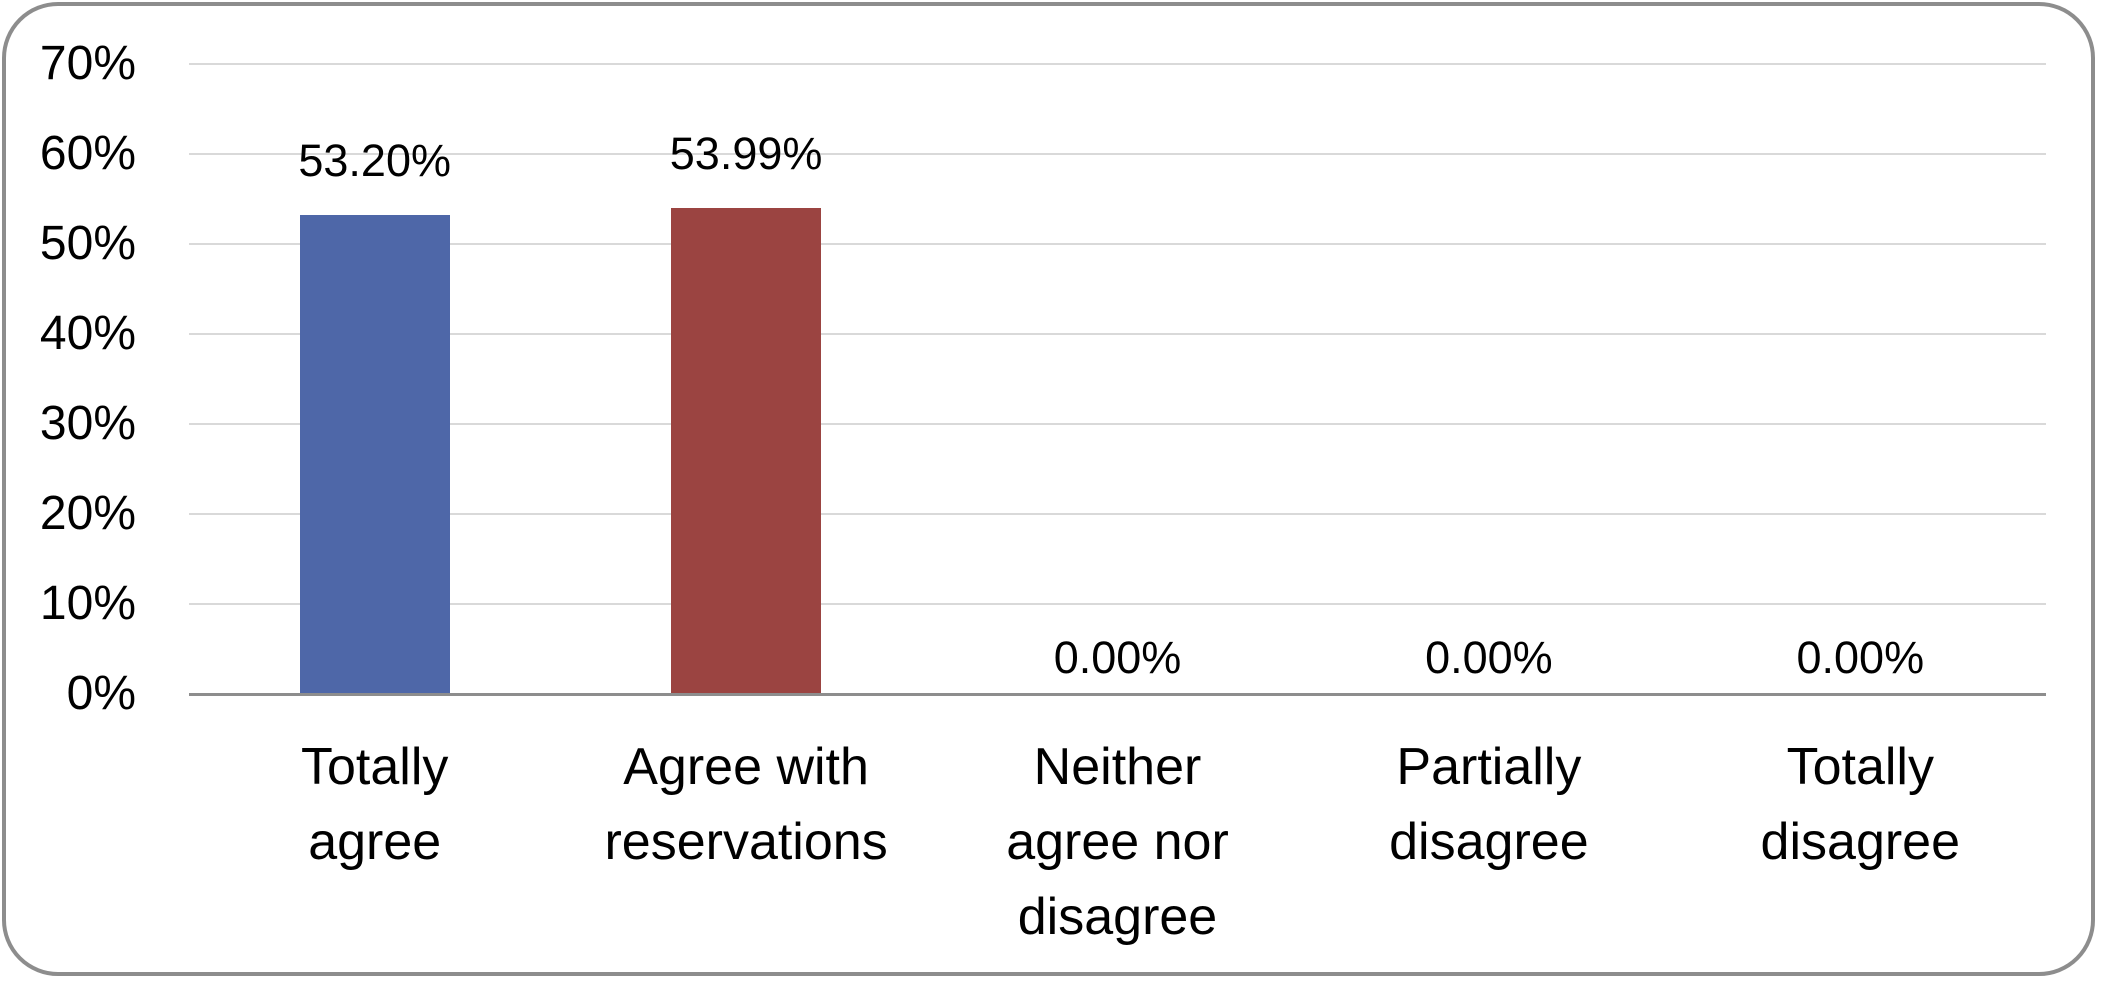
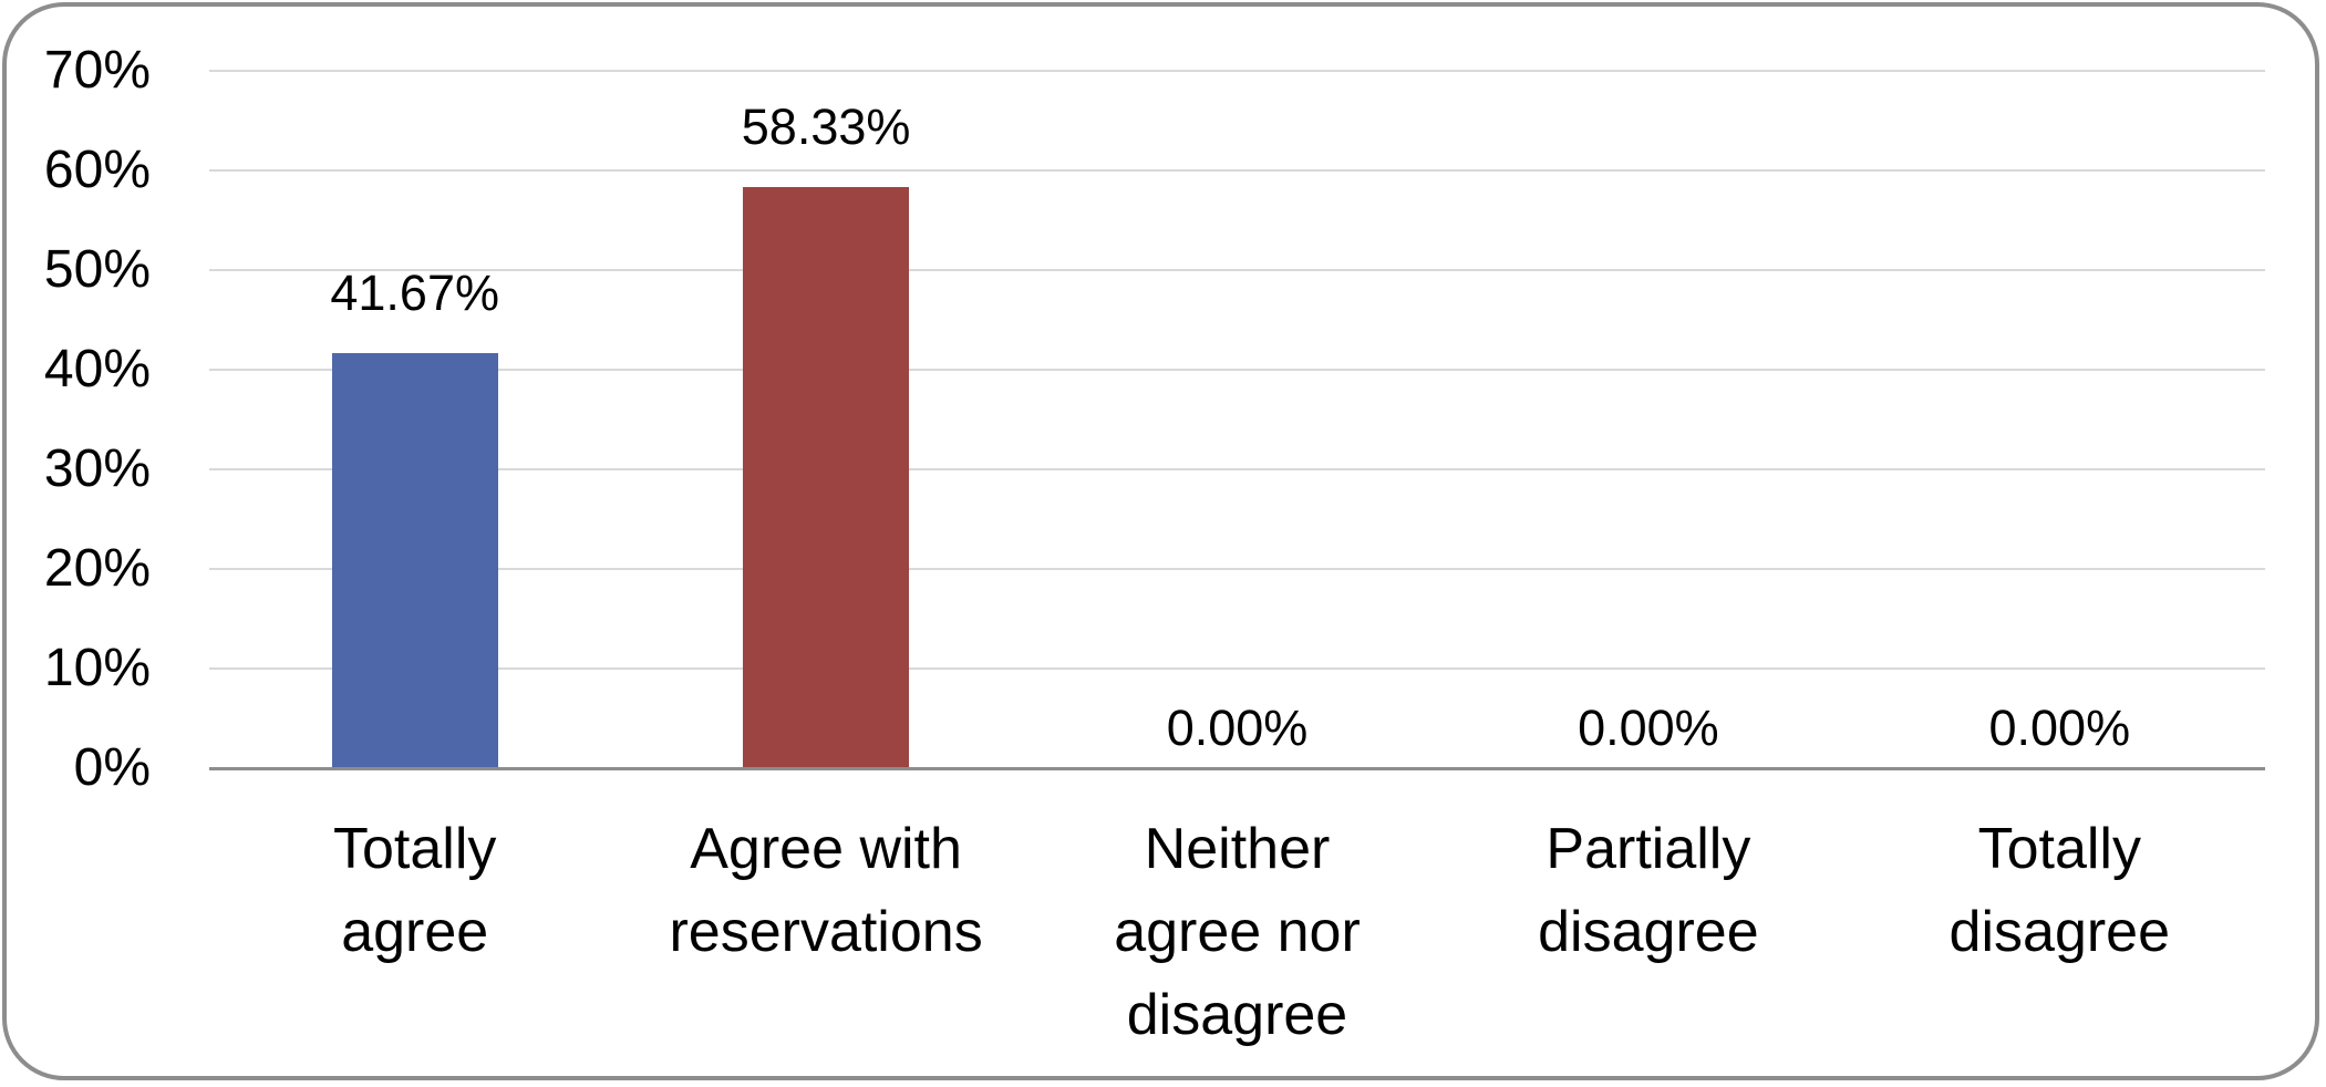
Totally agree: 53.20% -> 41.67%
Agree with reservations: 53.99% -> 58.33%
